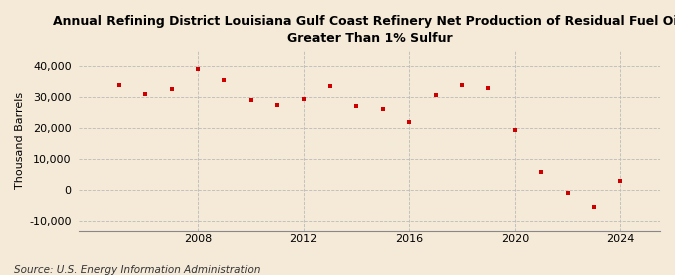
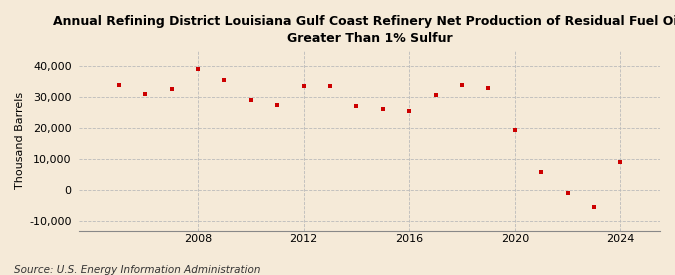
2012: 29,500 -> 33,500
2016: 22,000 -> 25,500
2024: 3,000 -> 9,000
